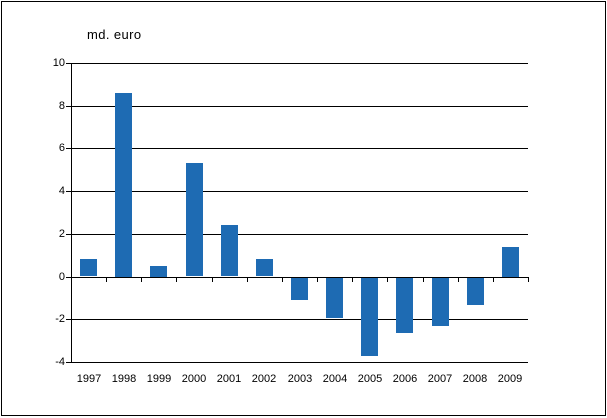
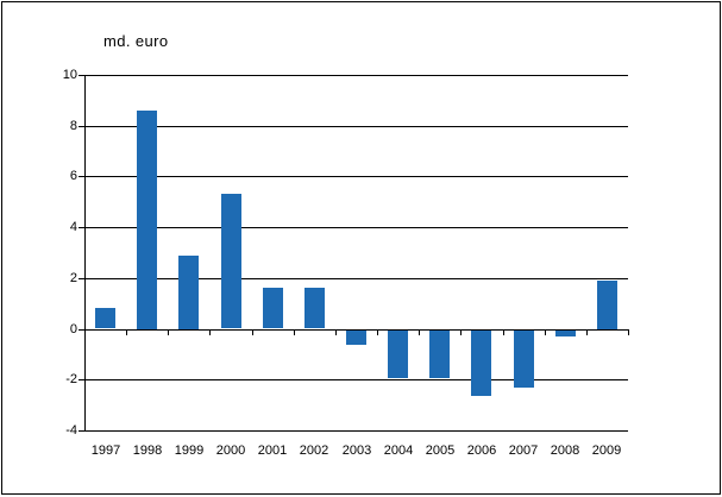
1999: 0.5 -> 2.9
2001: 2.4 -> 1.6
2002: 0.8 -> 1.6
2003: -1.1 -> -0.6
2005: -3.7 -> -1.9
2008: -1.3 -> -0.3
2009: 1.4 -> 1.9
